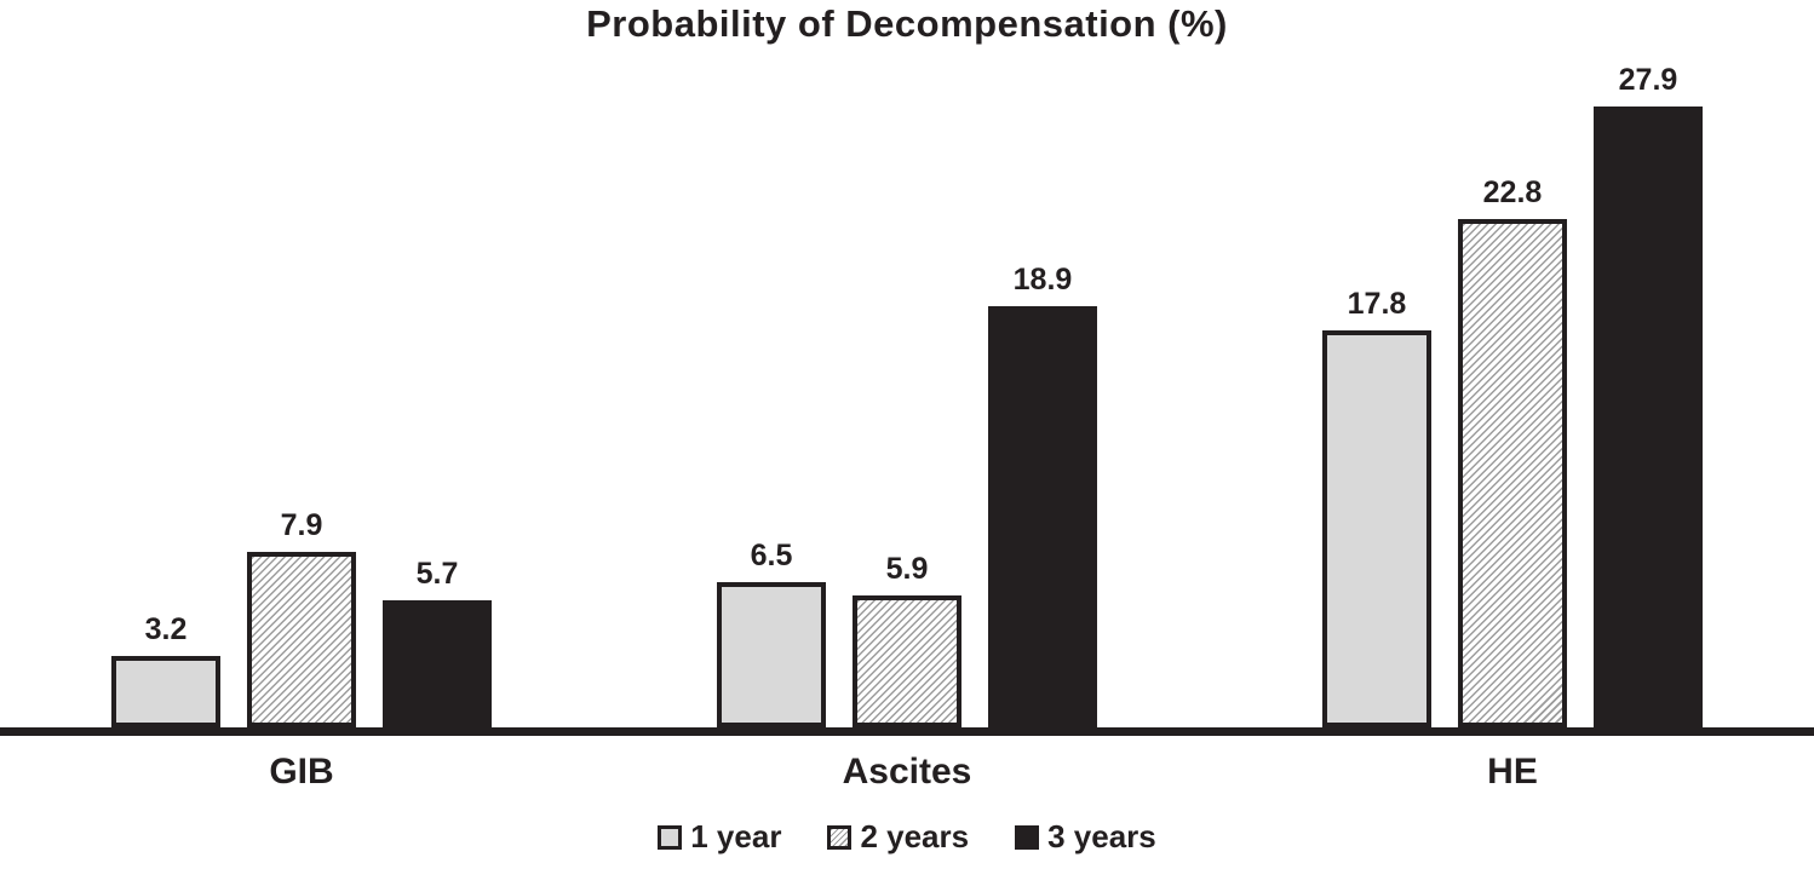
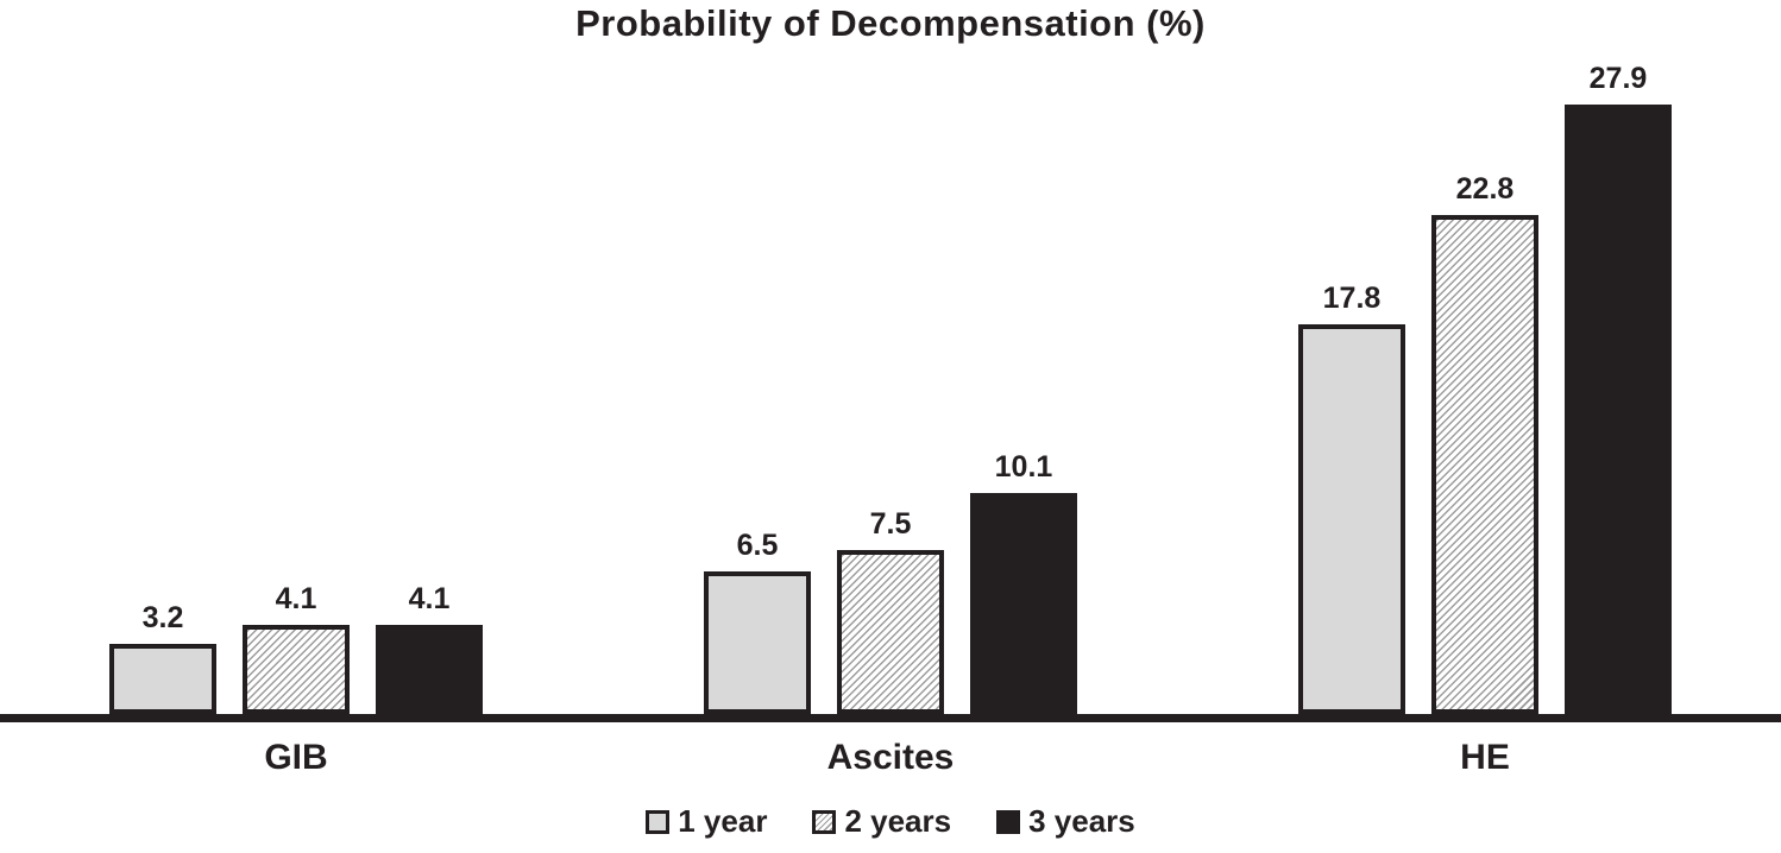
2 years/GIB: 7.9 -> 4.1
3 years/GIB: 5.7 -> 4.1
2 years/Ascites: 5.9 -> 7.5
3 years/Ascites: 18.9 -> 10.1
